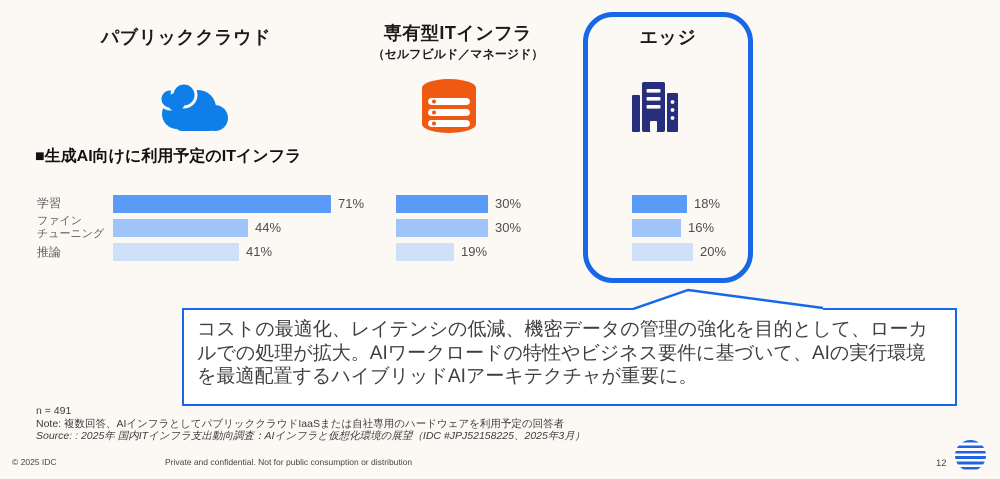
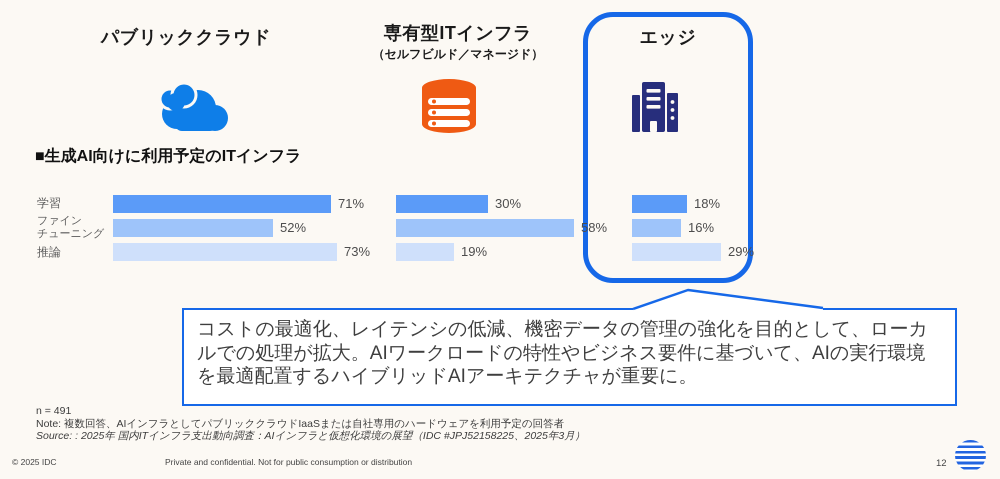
パブリッククラウド/ファインチューニング: 44% -> 52%
専有型ITインフラ（セルフビルド／マネージド）/ファインチューニング: 30% -> 58%
パブリッククラウド/推論: 41% -> 73%
エッジ/推論: 20% -> 29%
